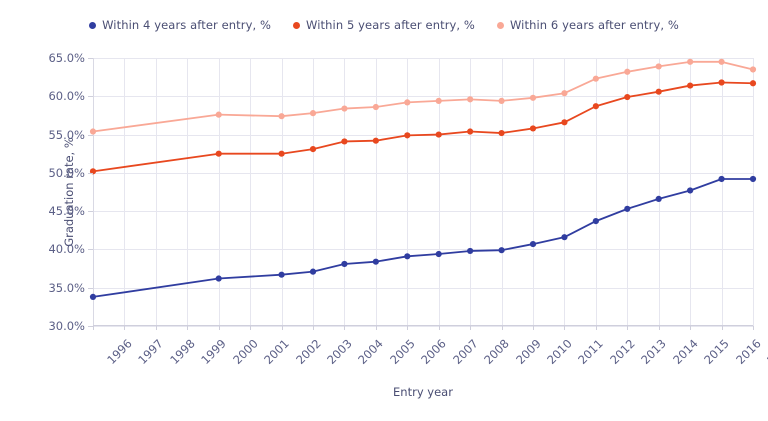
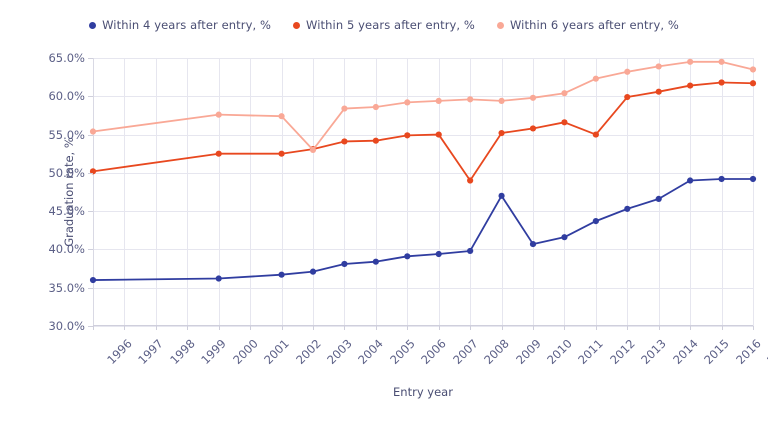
Within 4 years after entry, %/1996: 34% -> 36%
Within 6 years after entry, %/2003: 58% -> 53%
Within 5 years after entry, %/2008: 55% -> 49%
Within 4 years after entry, %/2009: 40% -> 47%
Within 5 years after entry, %/2012: 59% -> 55%
Within 4 years after entry, %/2015: 48% -> 49%
